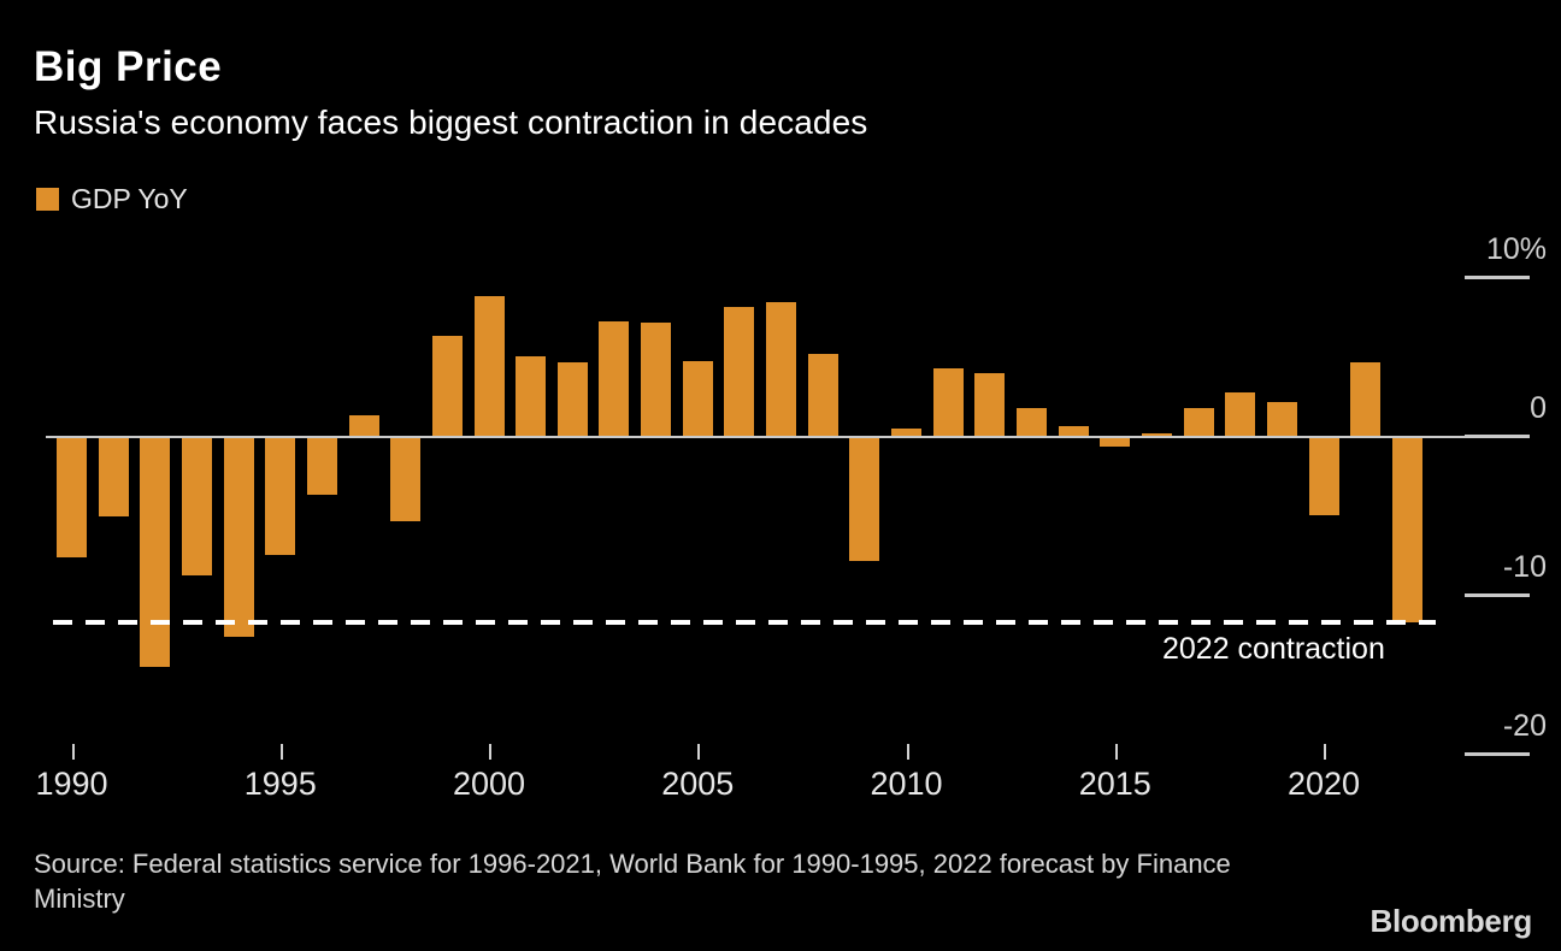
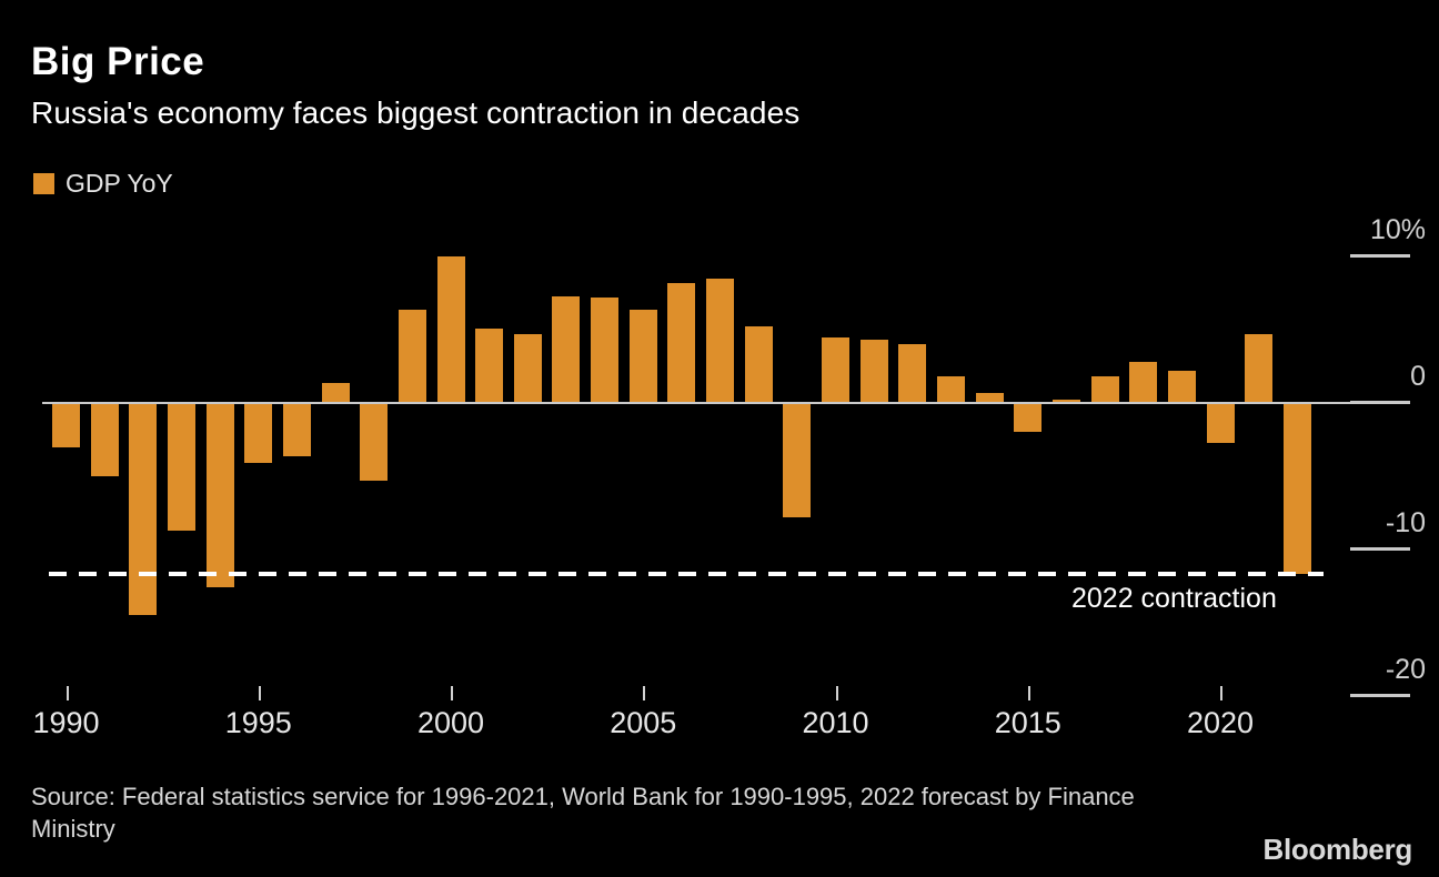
1990: -7.6% -> -3.0%
1995: -7.4% -> -4.1%
2000: 8.9% -> 10.0%
2005: 4.8% -> 6.4%
2010: 0.5% -> 4.5%
2015: -0.6% -> -2.0%
2020: -4.9% -> -2.7%
